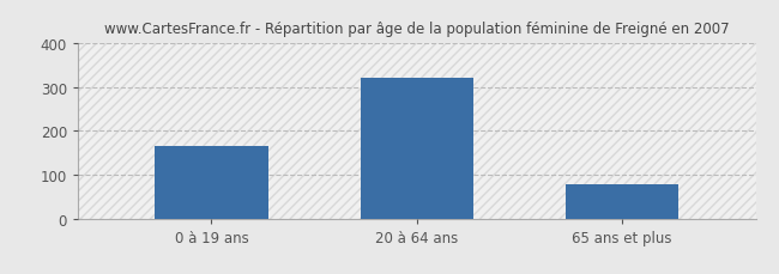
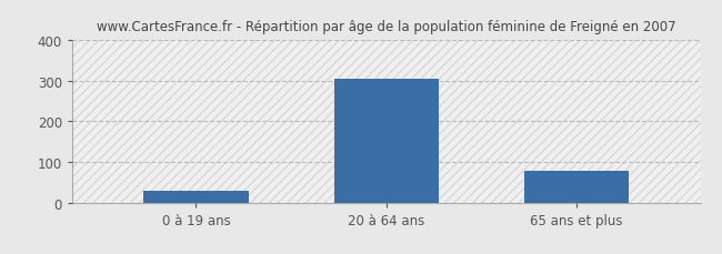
0 à 19 ans: 165 -> 30
20 à 64 ans: 320 -> 305
